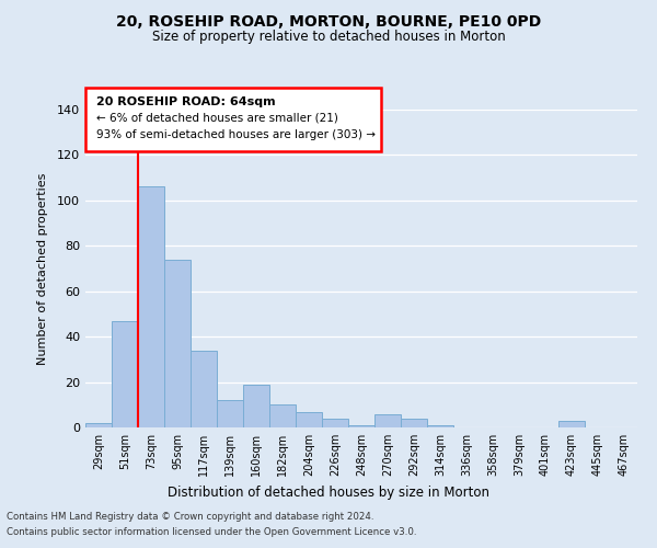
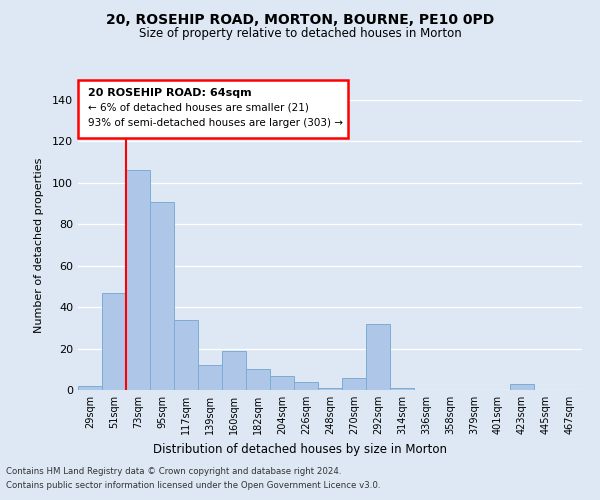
95sqm: 74 -> 91
292sqm: 4 -> 32
